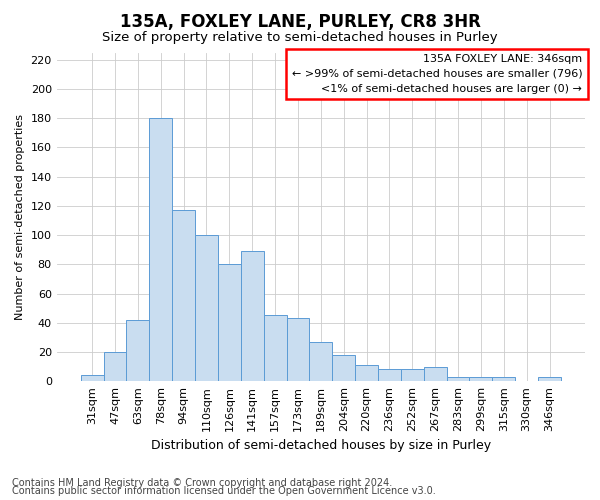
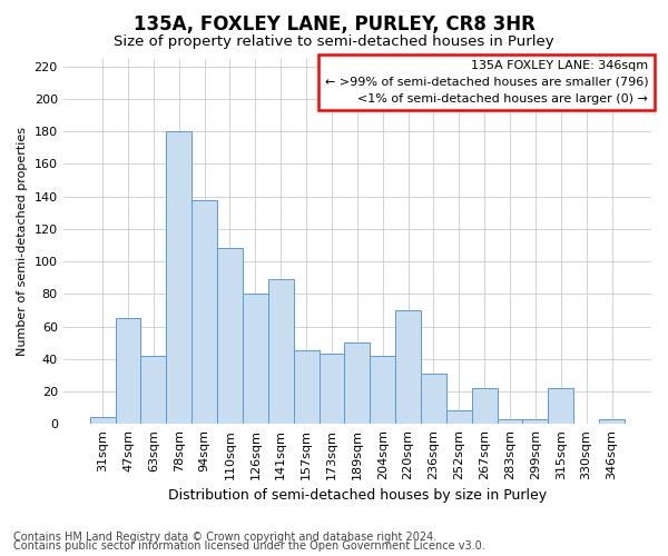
47sqm: 20 -> 65
94sqm: 117 -> 138
110sqm: 100 -> 108
189sqm: 27 -> 50
204sqm: 18 -> 42
220sqm: 11 -> 70
236sqm: 8 -> 31
267sqm: 10 -> 22
315sqm: 3 -> 22
